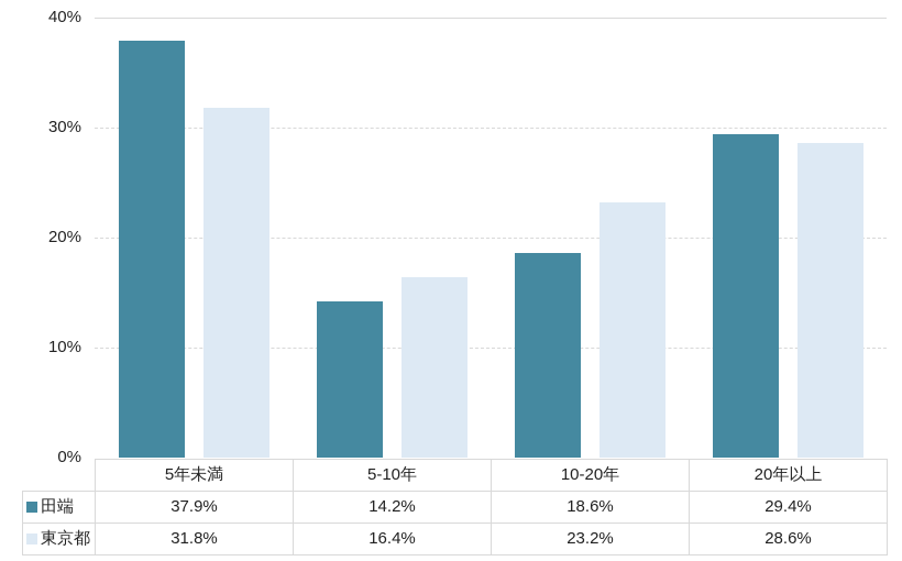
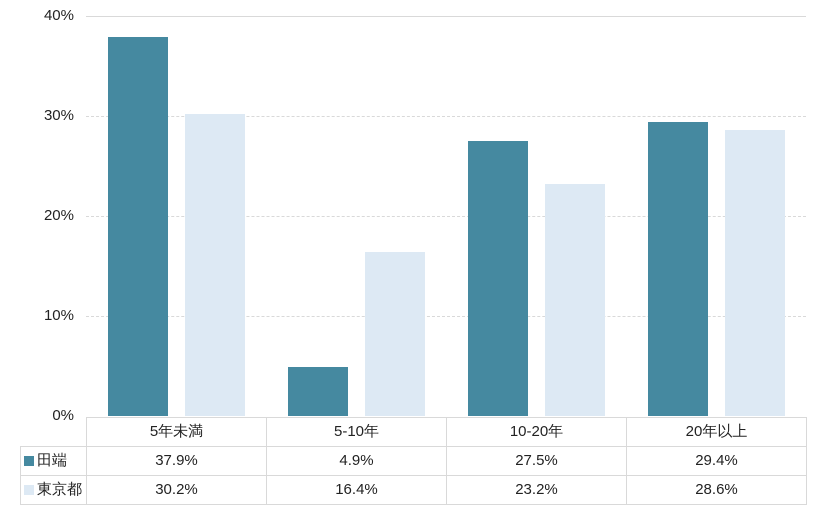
東京都/5年未満: 31.8% -> 30.2%
田端/5-10年: 14.2% -> 4.9%
田端/10-20年: 18.6% -> 27.5%
